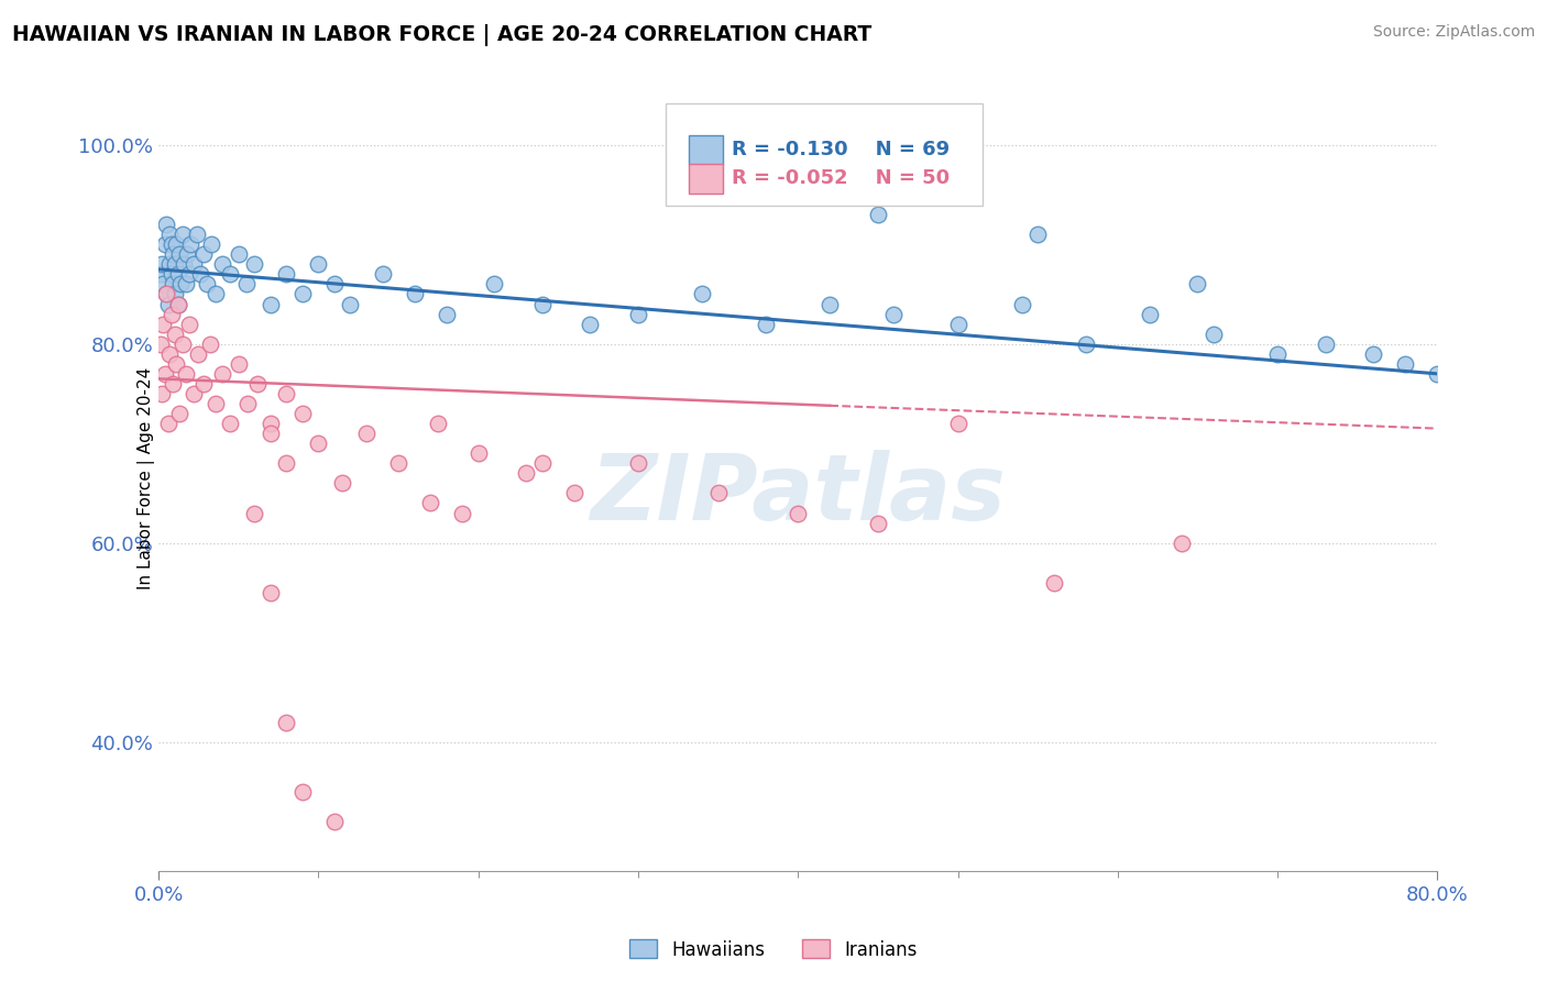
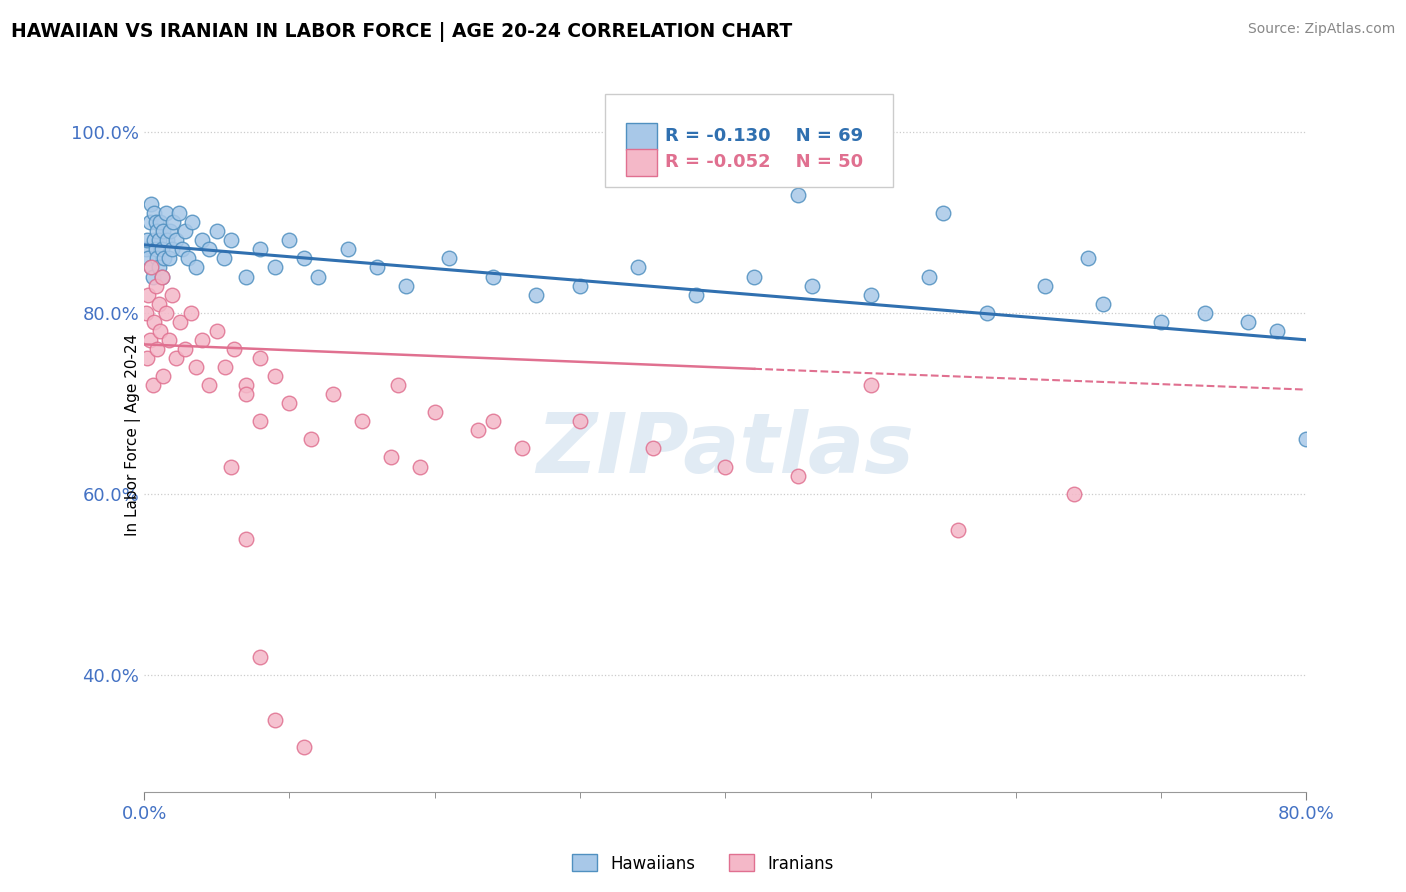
Hawaiians/80.0%: 77% -> 66%
